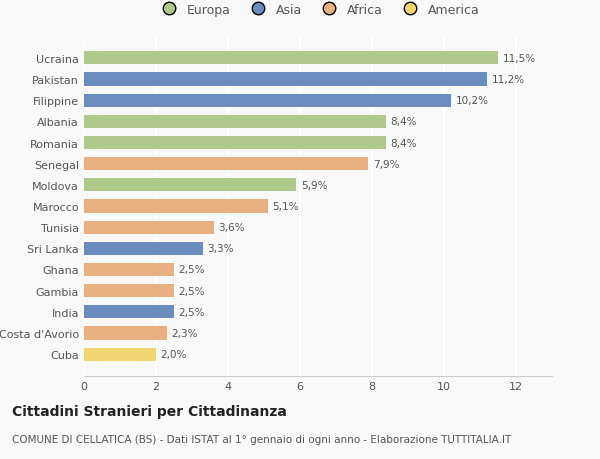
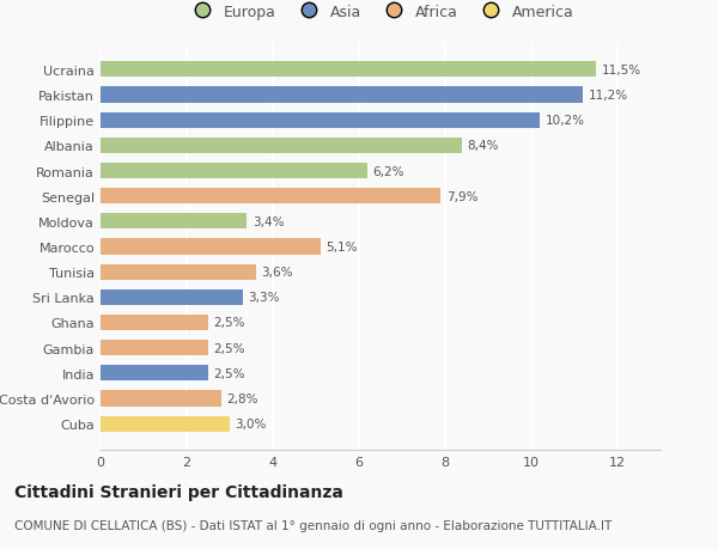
Romania: 8,4% -> 6,2%
Moldova: 5,9% -> 3,4%
Costa d'Avorio: 2,3% -> 2,8%
Cuba: 2,0% -> 3,0%
